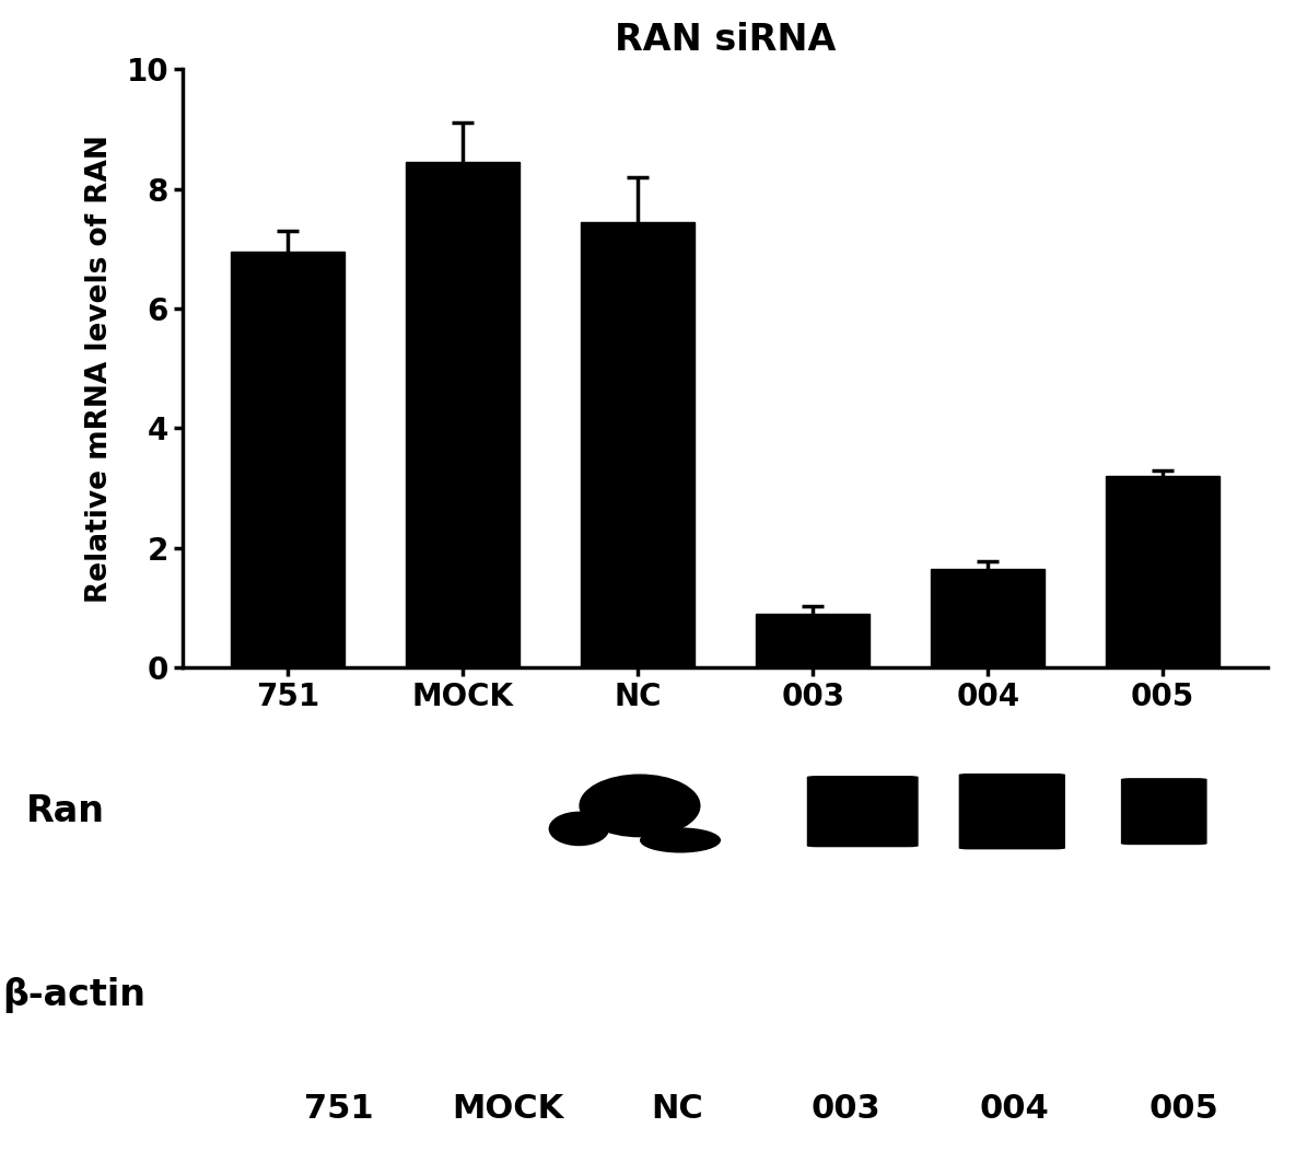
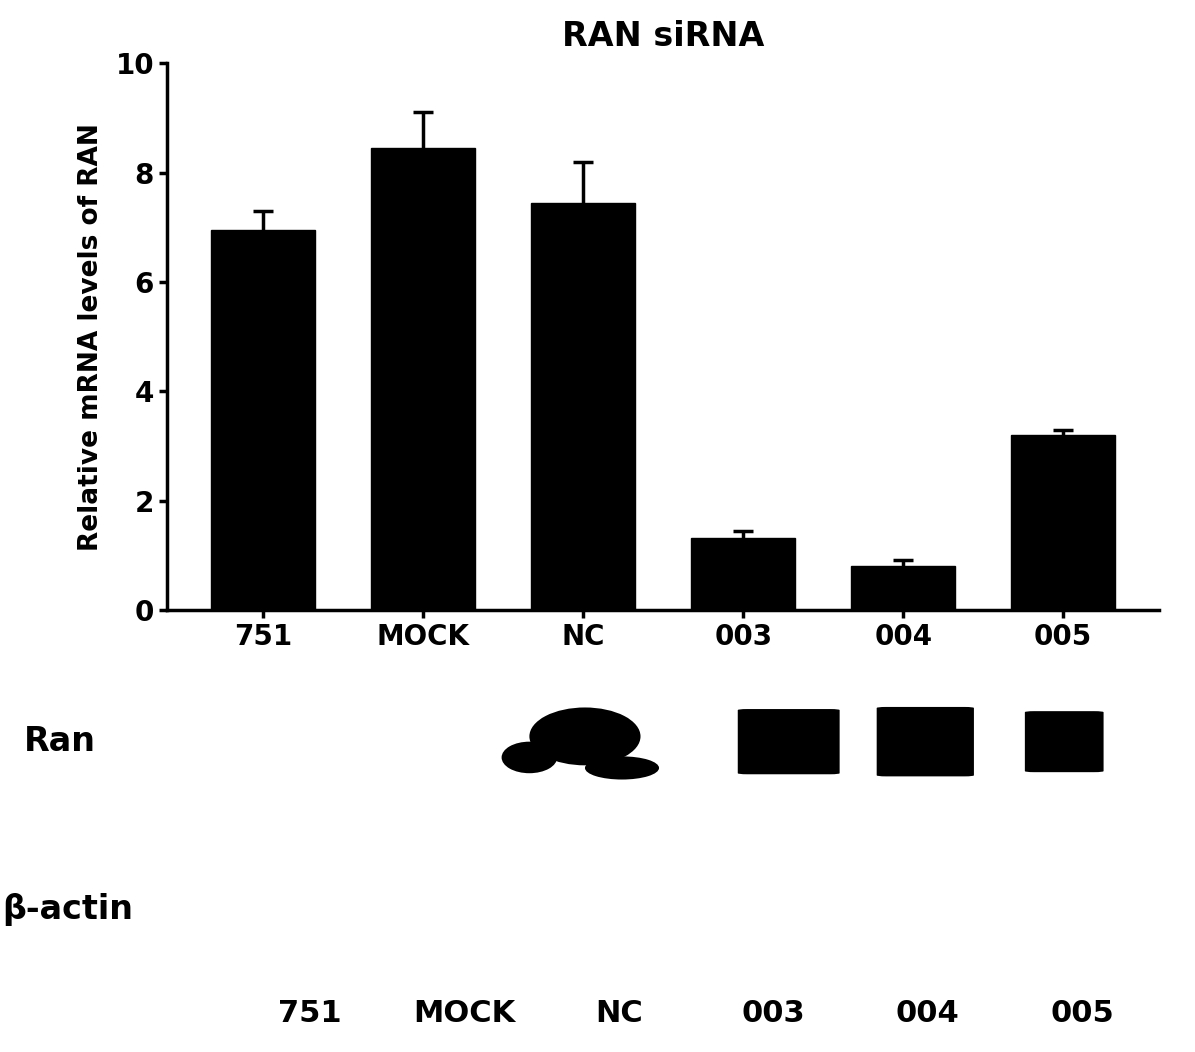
003: 0.90 -> 1.32
004: 1.65 -> 0.80
